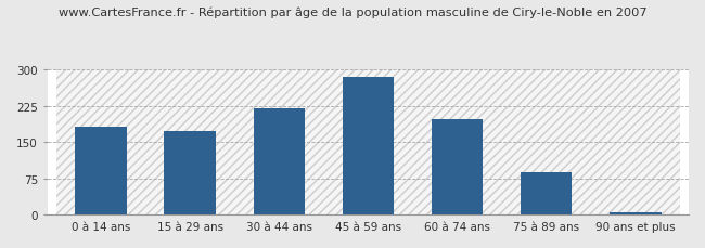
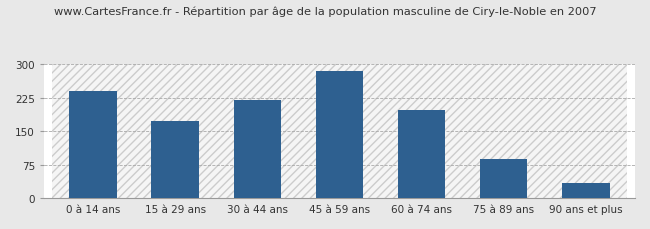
0 à 14 ans: 182 -> 240
90 ans et plus: 5 -> 35
